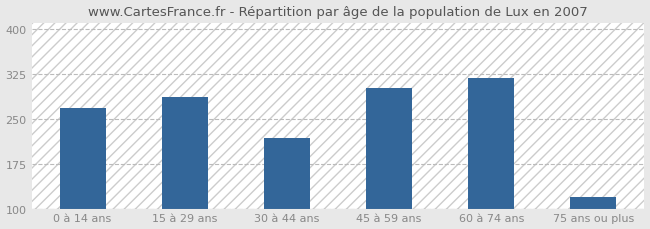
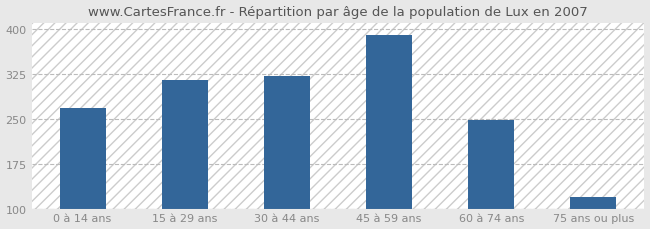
15 à 29 ans: 286 -> 315
30 à 44 ans: 218 -> 322
45 à 59 ans: 302 -> 390
60 à 74 ans: 318 -> 248
